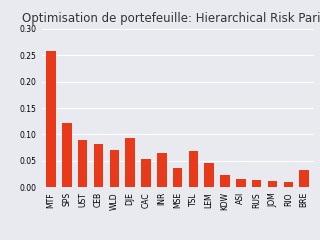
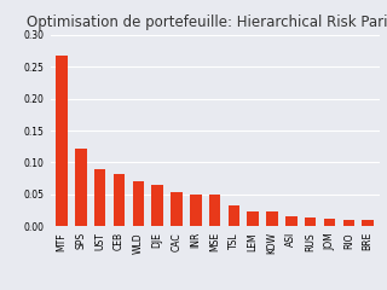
MTF: 0.258 -> 0.268
DJE: 0.094 -> 0.065
INR: 0.064 -> 0.049
MSE: 0.036 -> 0.049
TSL: 0.068 -> 0.033
LEM: 0.046 -> 0.024
BRE: 0.032 -> 0.009
